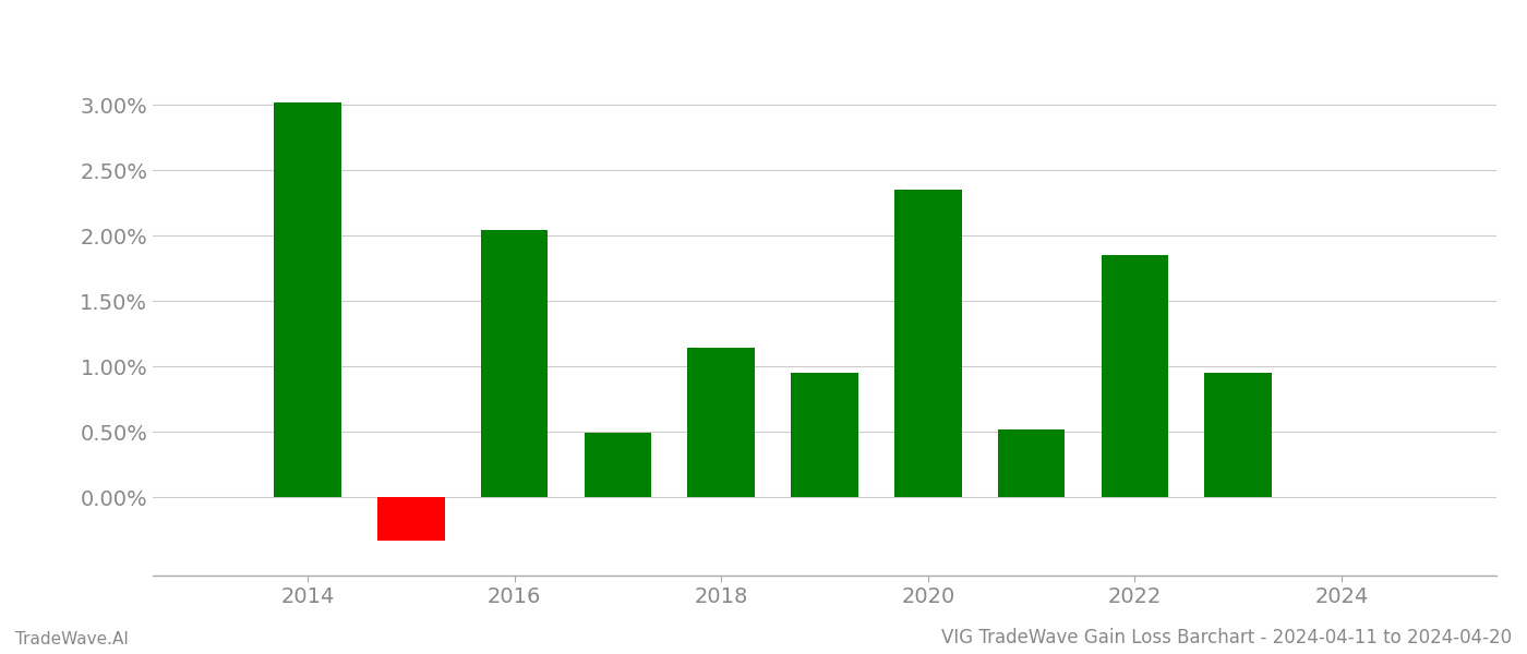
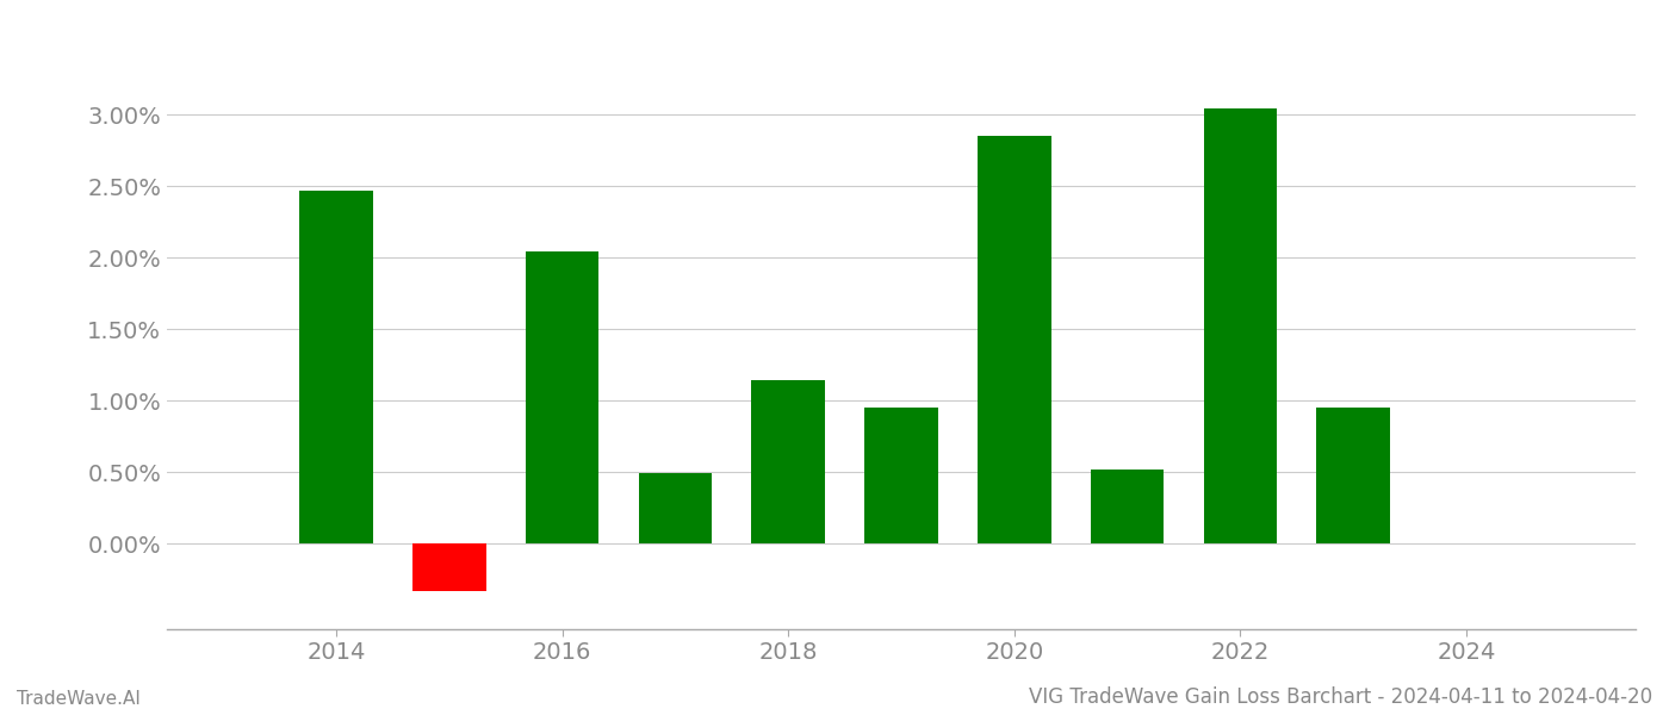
2014: 3.02% -> 2.47%
2020: 2.35% -> 2.85%
2022: 1.85% -> 3.04%
